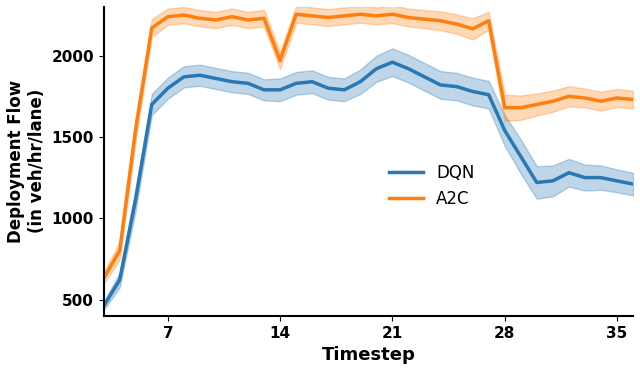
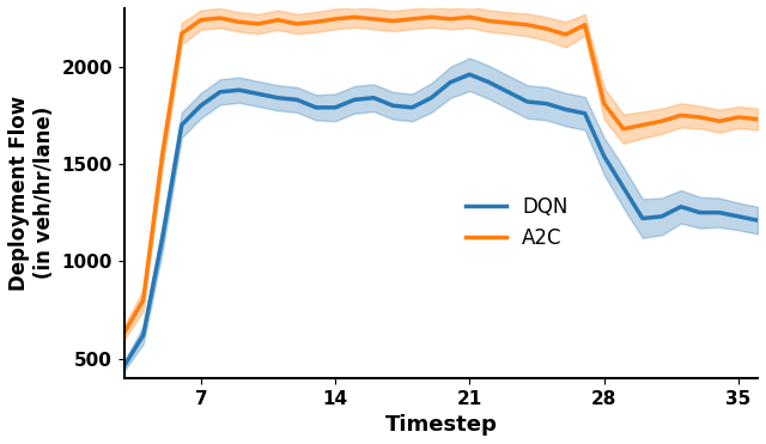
A2C/14: 1970 -> 2240
A2C/28: 1680 -> 1810
